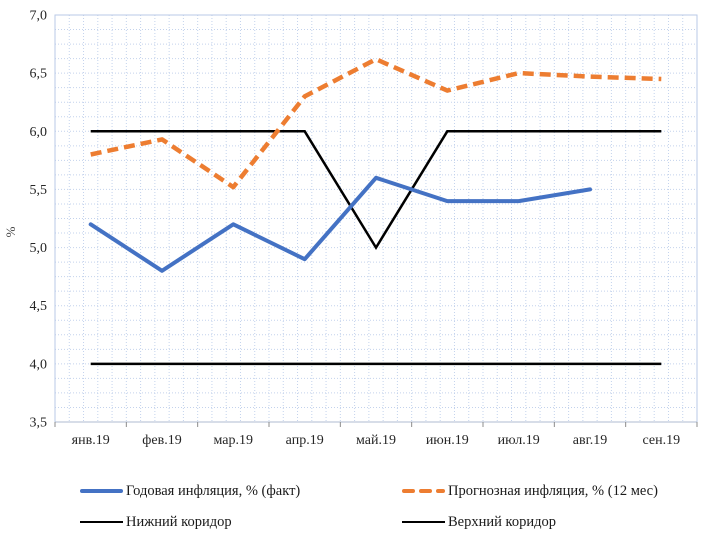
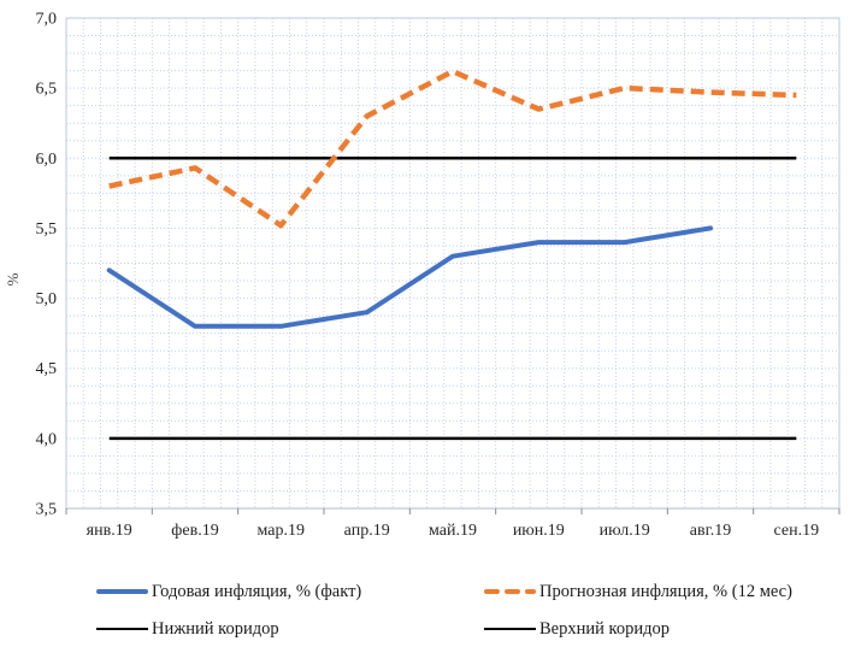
Годовая инфляция, % (факт)/мар.19: 5,2 -> 4,8
Годовая инфляция, % (факт)/май.19: 5,6 -> 5,3
Верхний коридор/май.19: 5 -> 6
